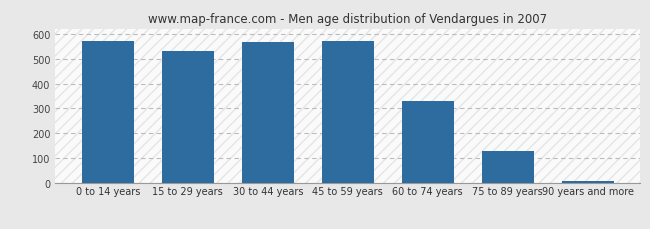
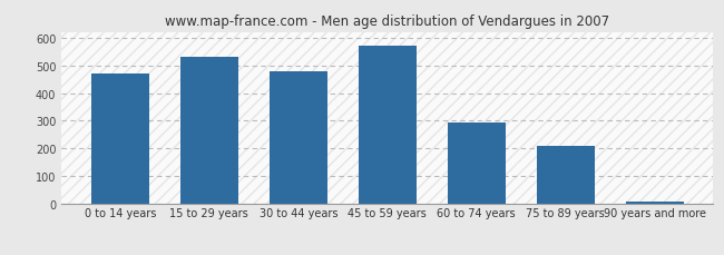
0 to 14 years: 570 -> 470
30 to 44 years: 567 -> 480
60 to 74 years: 330 -> 295
75 to 89 years: 130 -> 210
